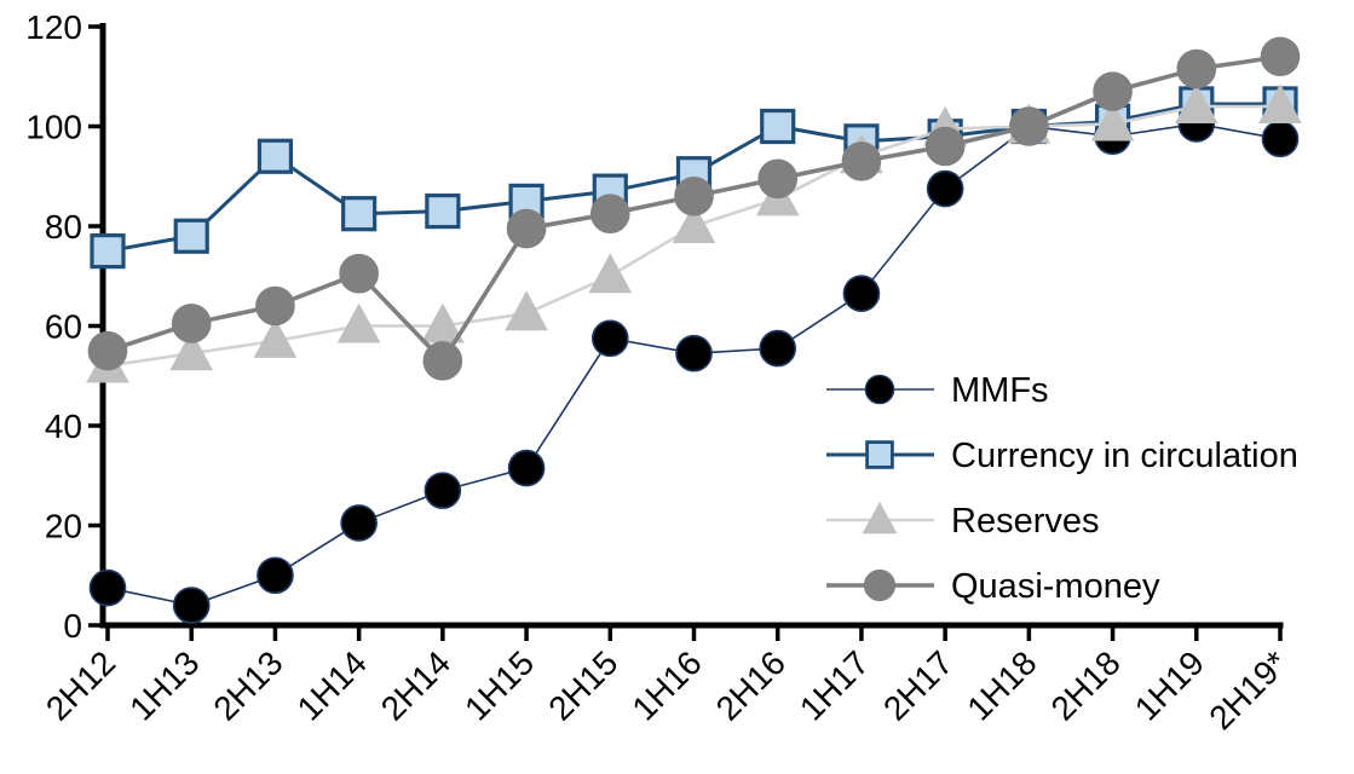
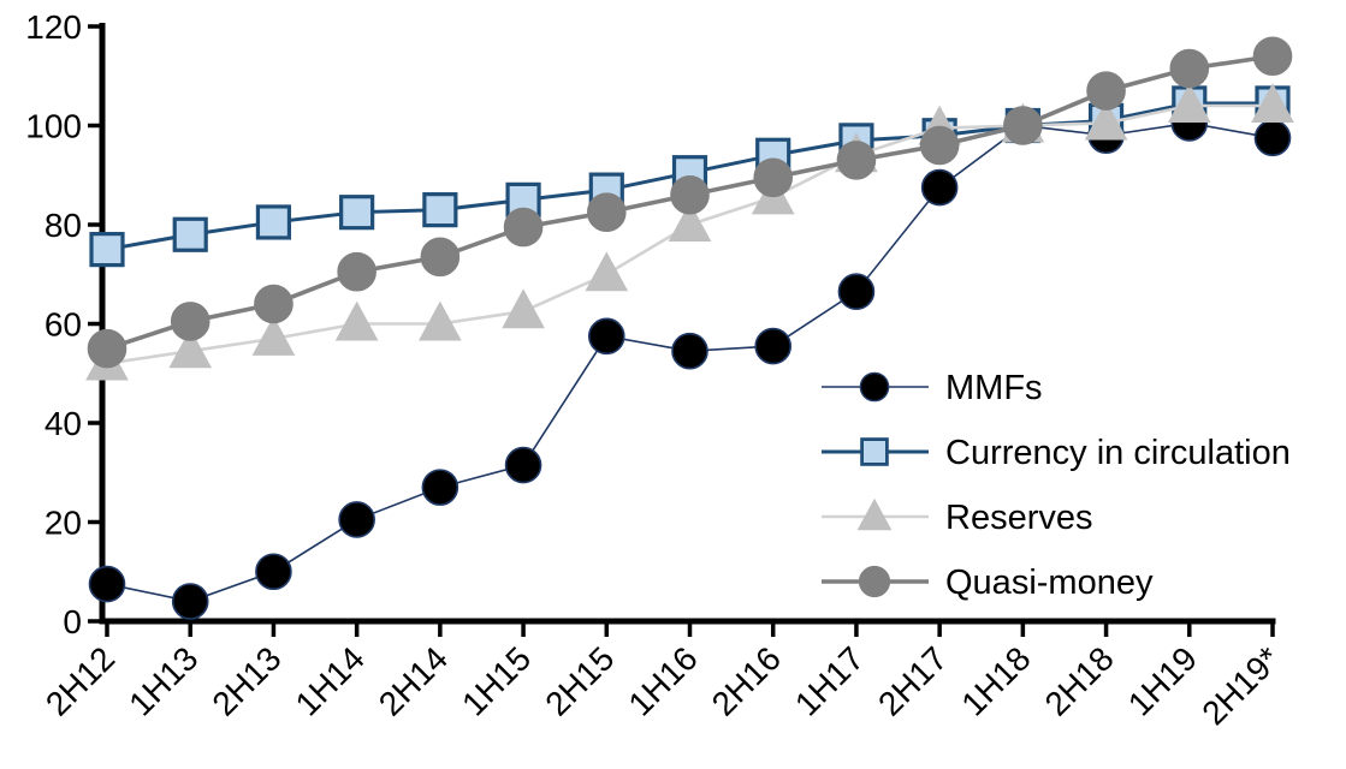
Currency in circulation/2H13: 94 -> 80
Quasi-money/2H14: 53 -> 74
Currency in circulation/2H16: 100 -> 94
